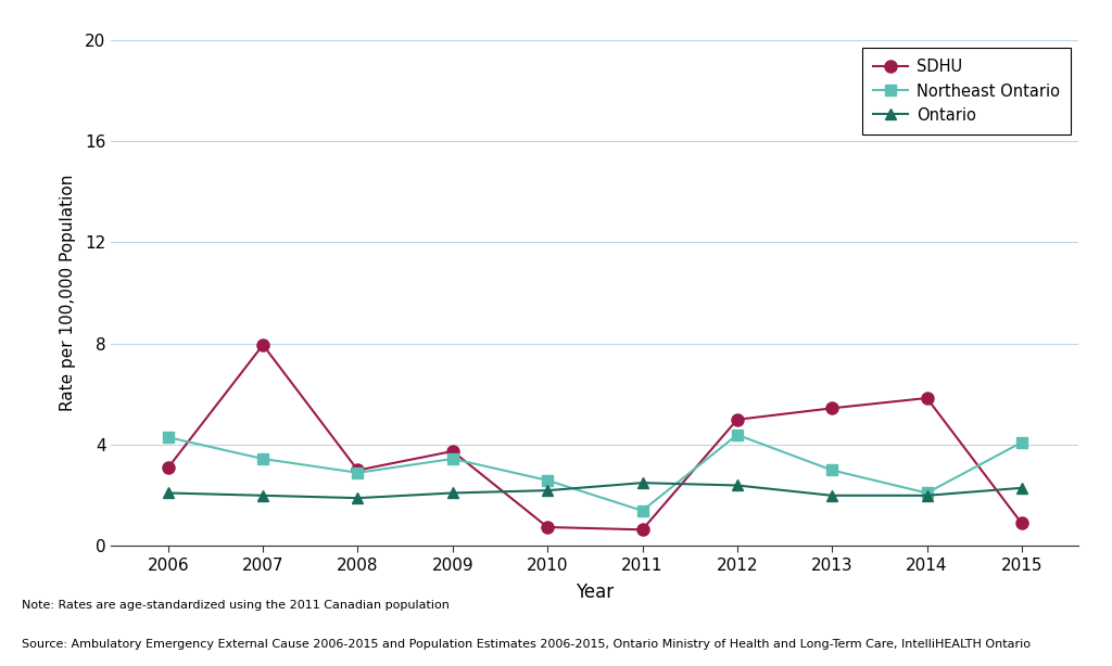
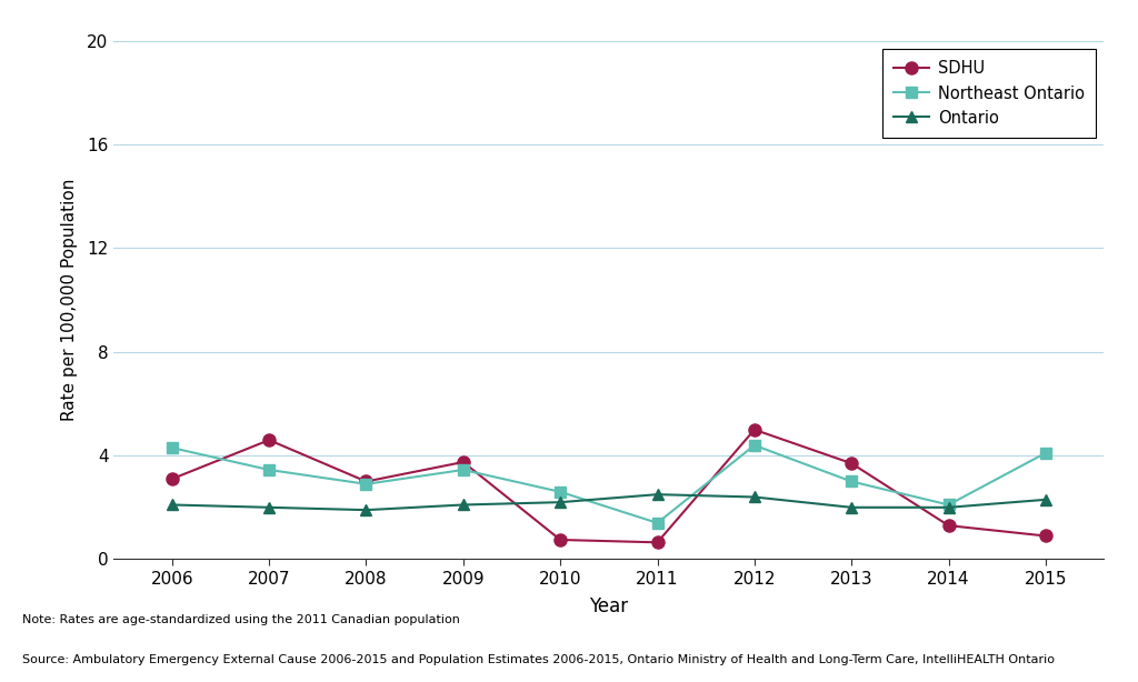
SDHU/2007: 7.95 -> 4.60
SDHU/2013: 5.45 -> 3.70
SDHU/2014: 5.85 -> 1.30
